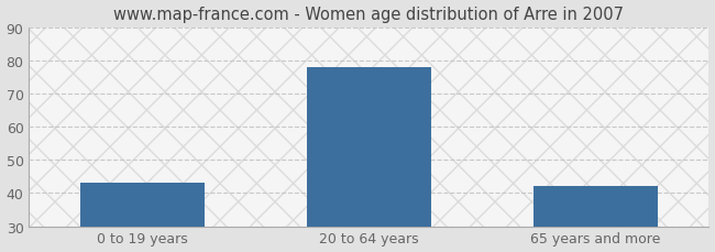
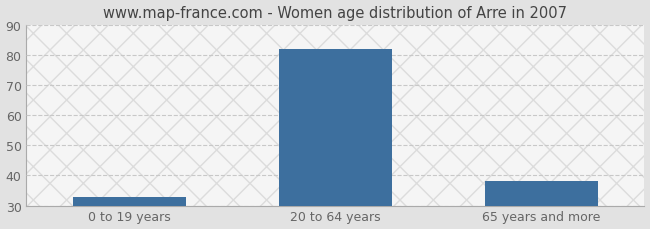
0 to 19 years: 43 -> 33
20 to 64 years: 78 -> 82
65 years and more: 42 -> 38
